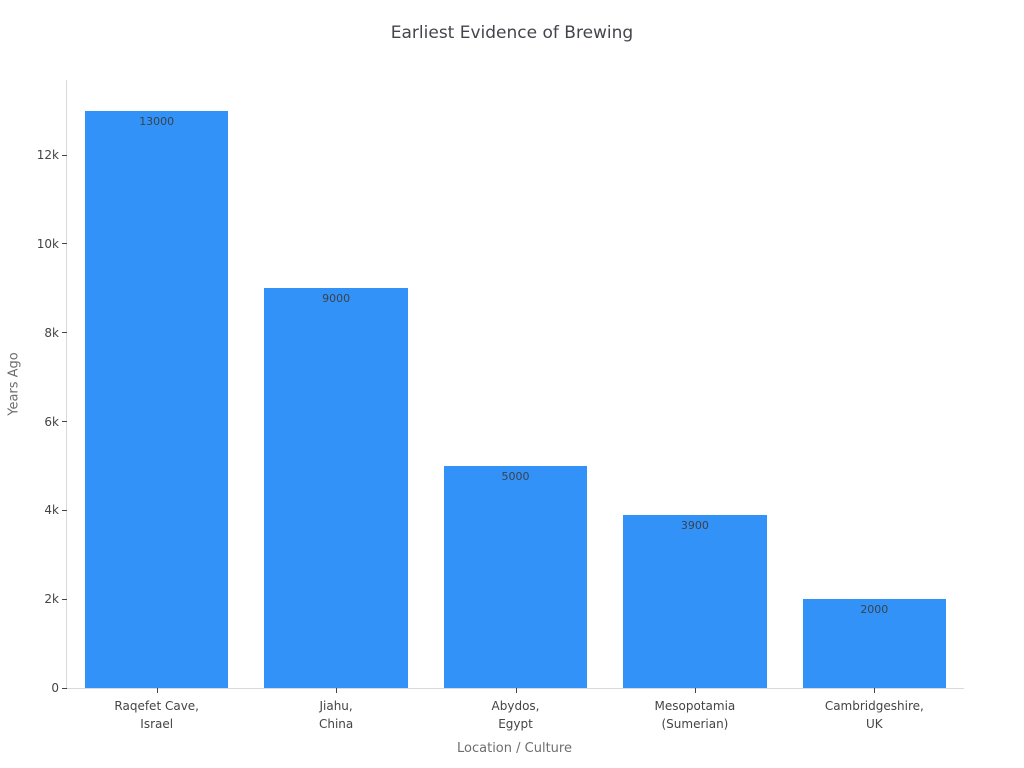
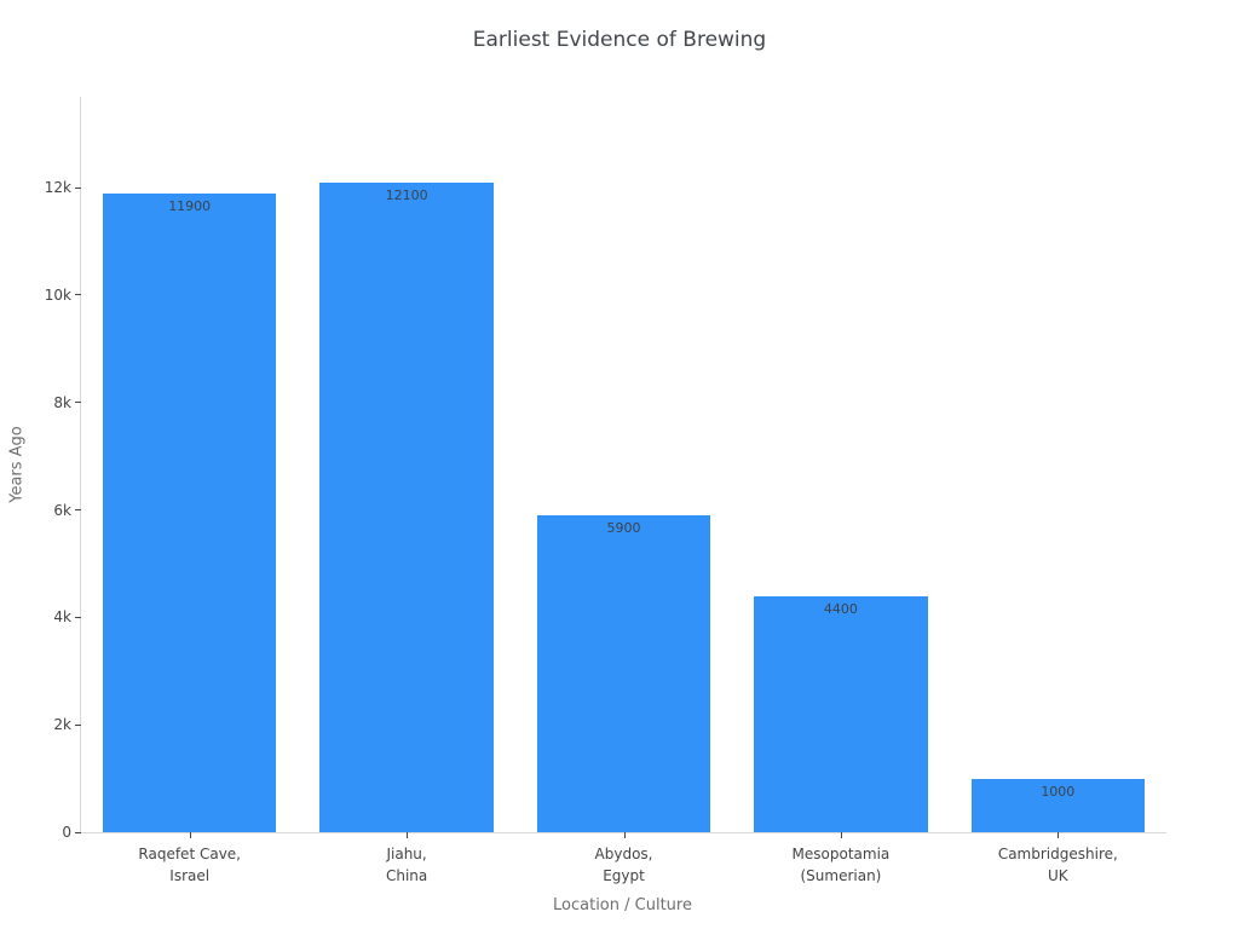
Raqefet Cave, Israel: 13000 -> 11900
Jiahu, China: 9000 -> 12100
Abydos, Egypt: 5000 -> 5900
Mesopotamia (Sumerian): 3900 -> 4400
Cambridgeshire, UK: 2000 -> 1000
